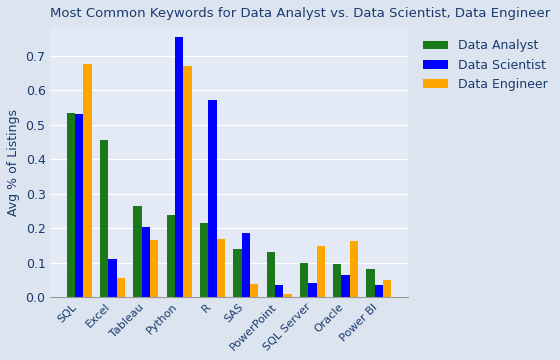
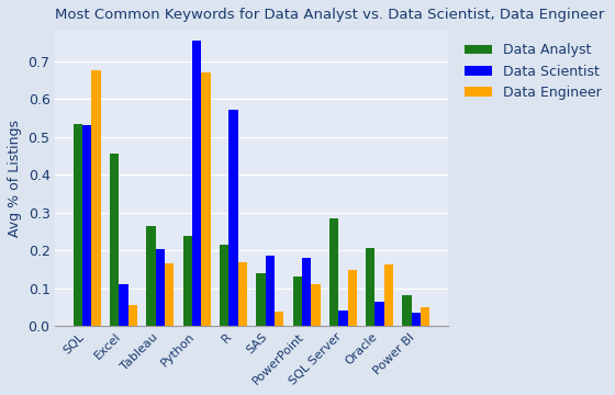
Data Scientist/PowerPoint: 0.035 -> 0.180
Data Engineer/PowerPoint: 0.010 -> 0.110
Data Analyst/SQL Server: 0.100 -> 0.285
Data Analyst/Oracle: 0.095 -> 0.205
